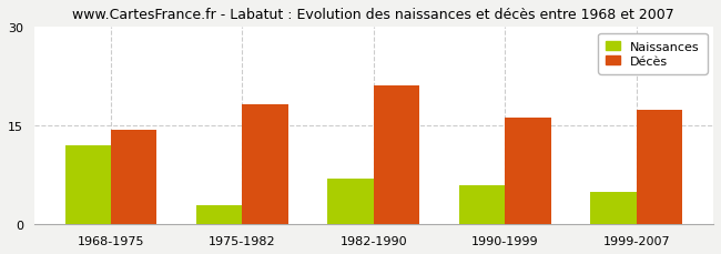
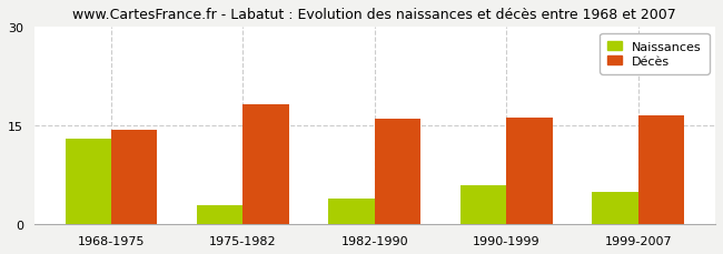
Naissances/1968-1975: 12 -> 13
Naissances/1982-1990: 7 -> 4
Décès/1982-1990: 21.2 -> 16.0
Décès/1999-2007: 17.4 -> 16.5
